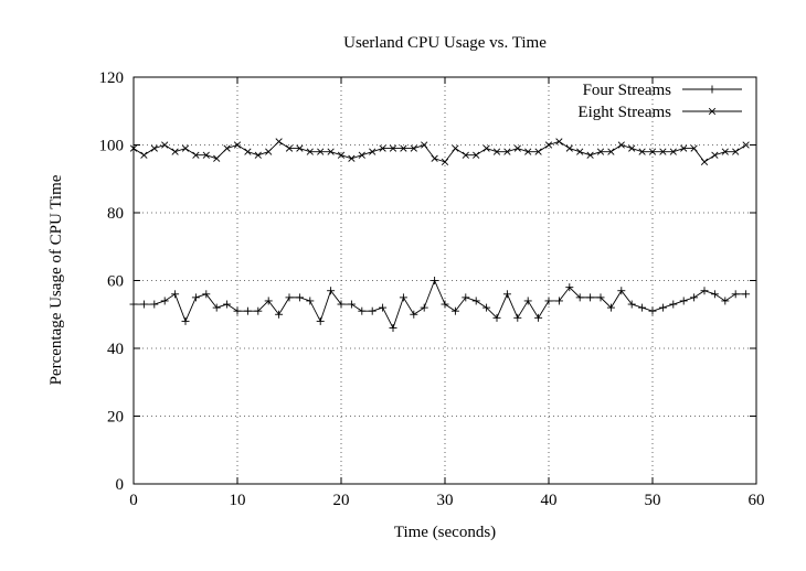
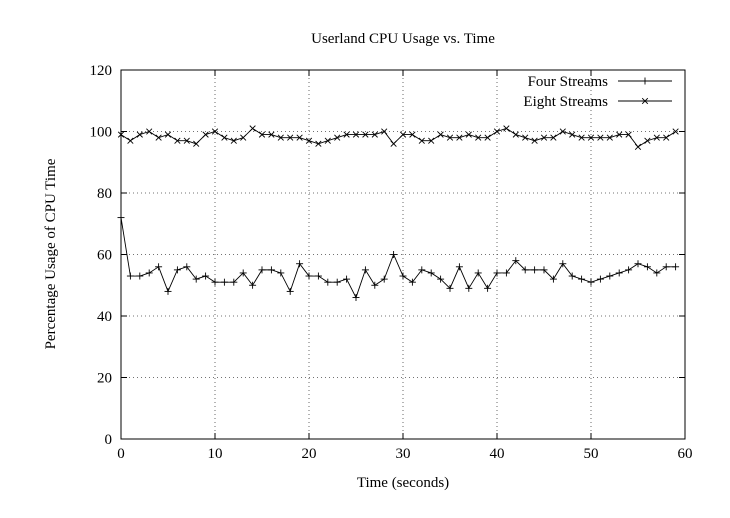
Four Streams/0: 53 -> 72
Eight Streams/30: 95 -> 99
